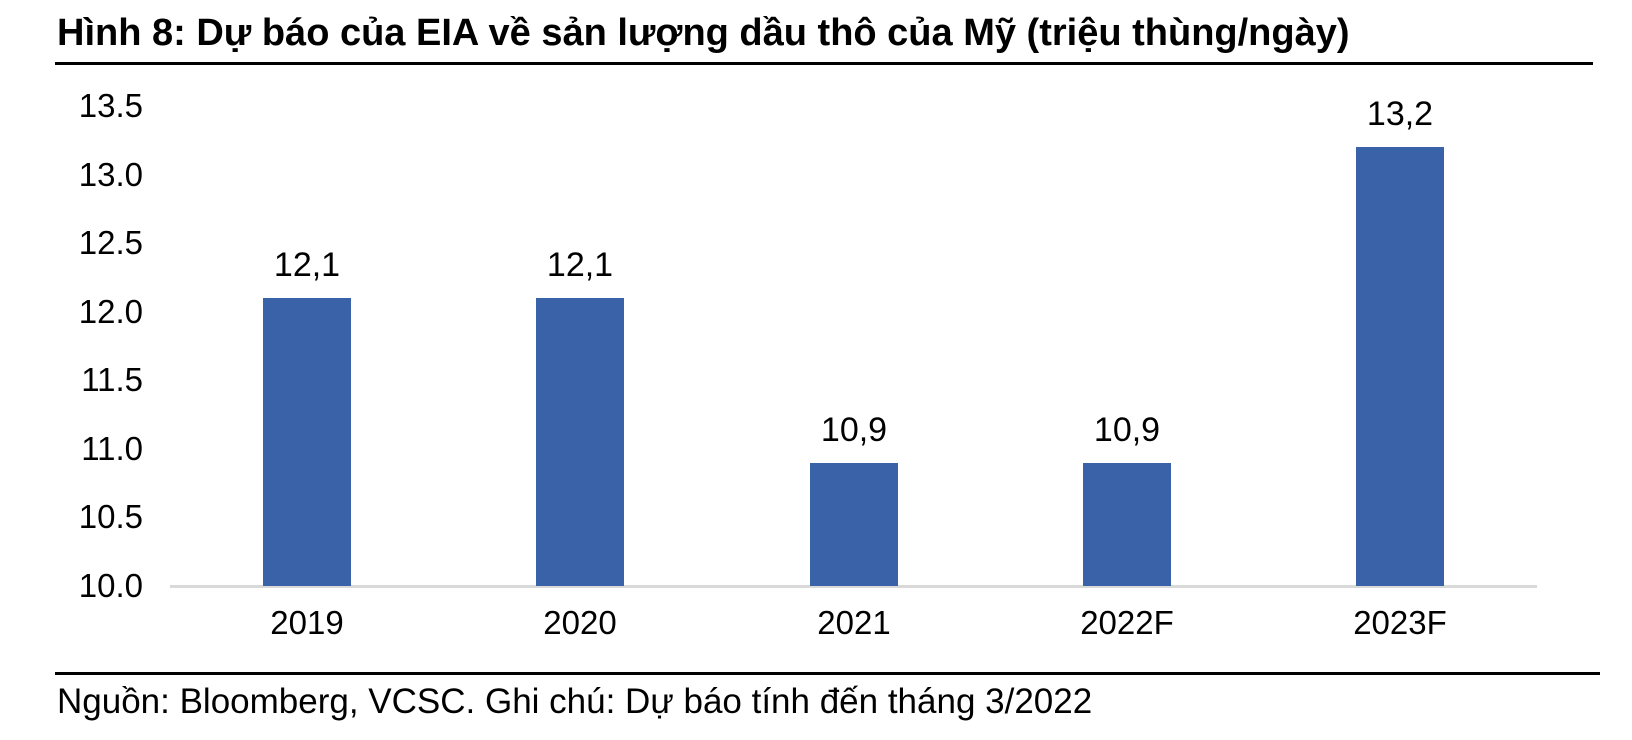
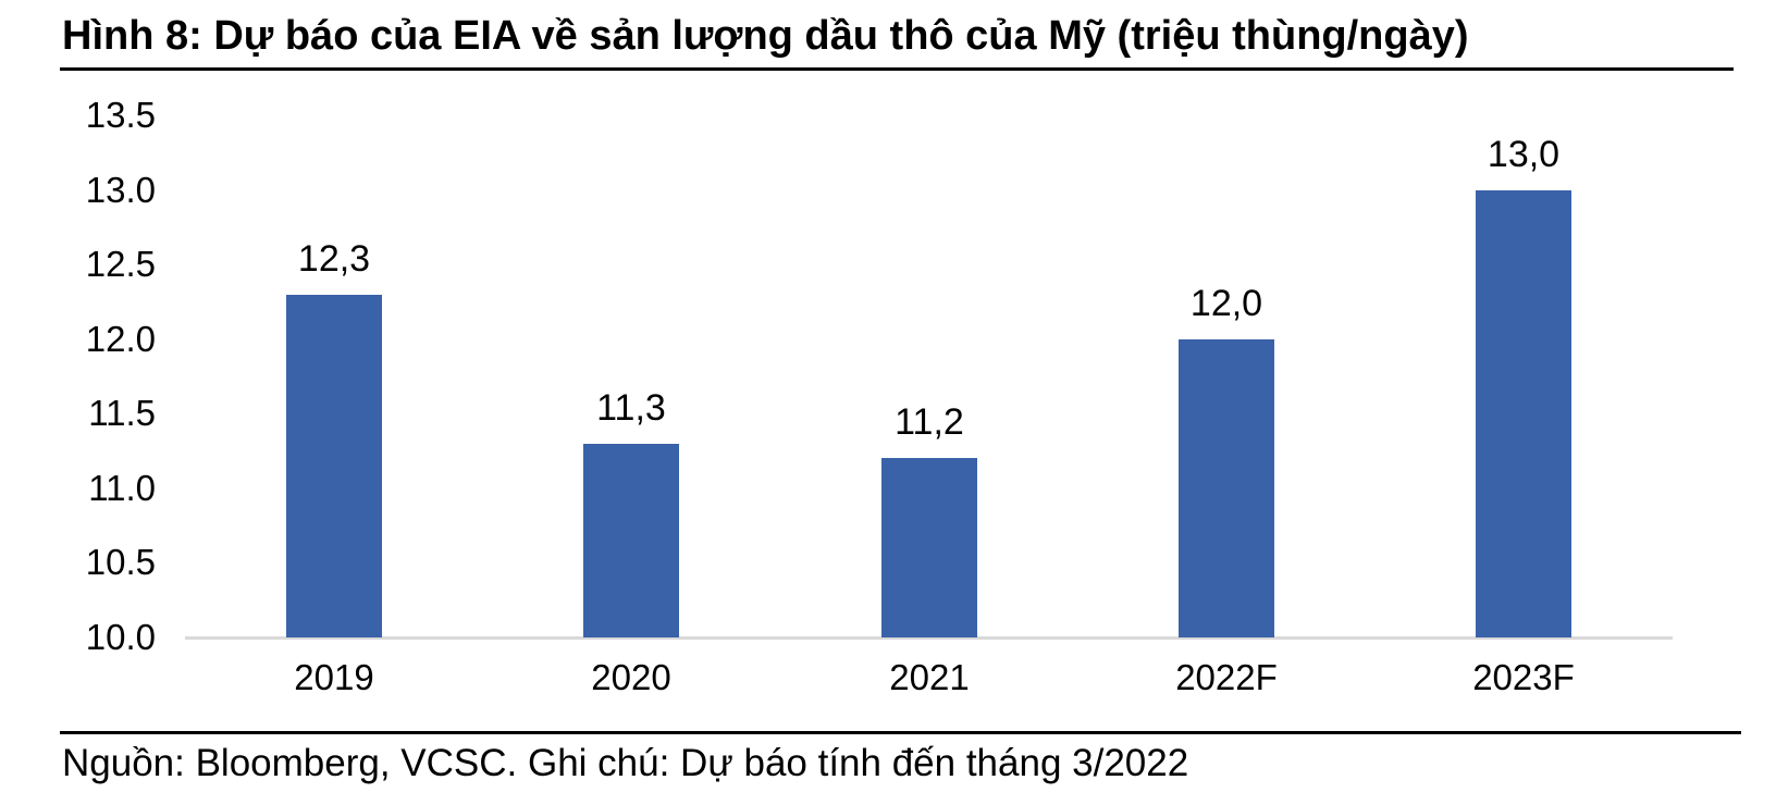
2019: 12,1 -> 12,3
2020: 12,1 -> 11,3
2021: 10,9 -> 11,2
2022F: 10,9 -> 12,0
2023F: 13,2 -> 13,0
